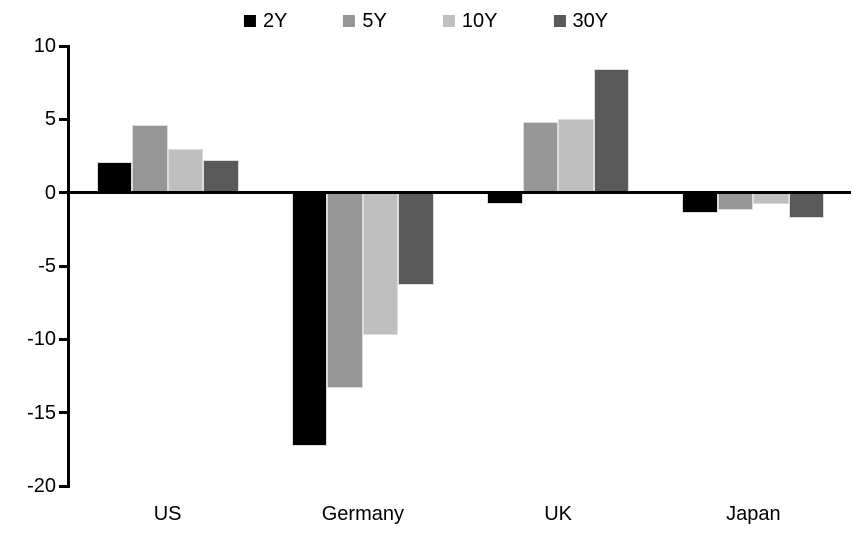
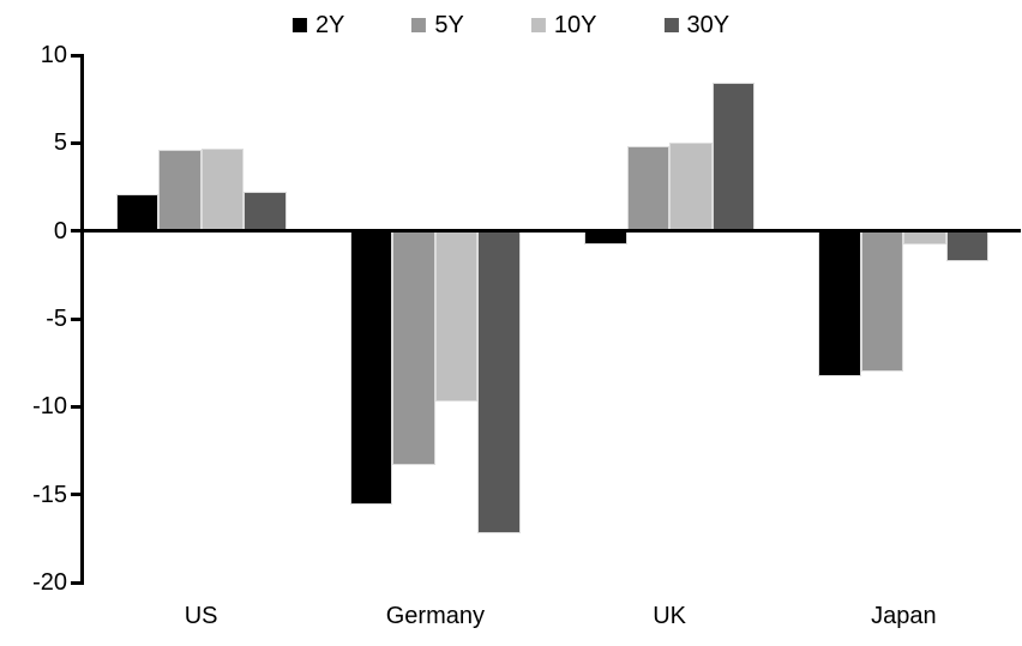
10Y/US: 3.0 -> 4.7
2Y/Germany: -17.3 -> -15.6
30Y/Germany: -6.3 -> -17.2
2Y/Japan: -1.4 -> -8.3
5Y/Japan: -1.2 -> -8.0
